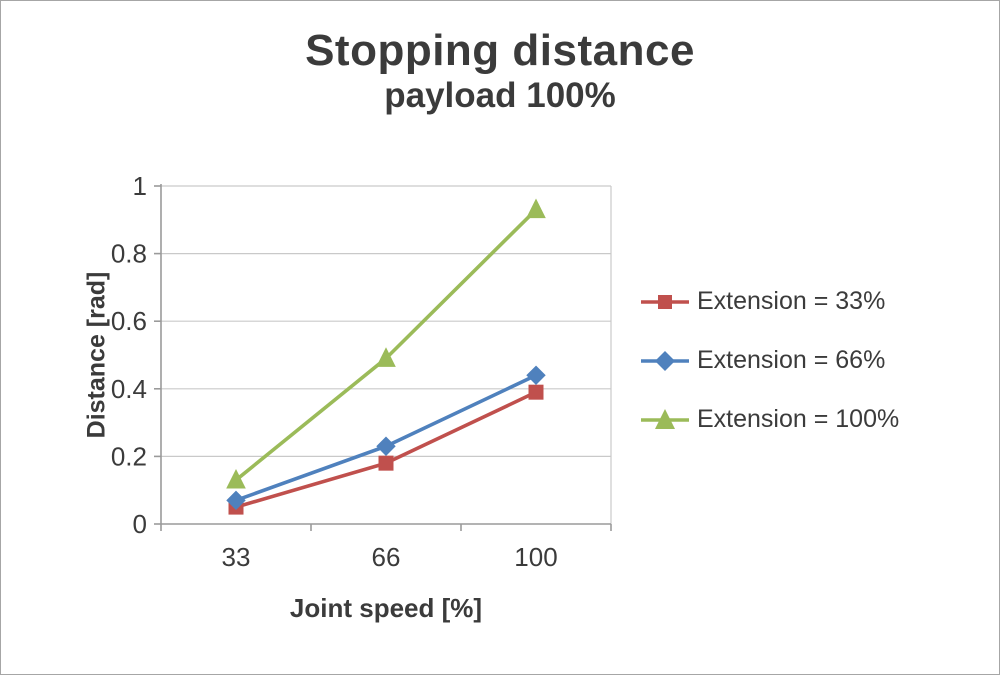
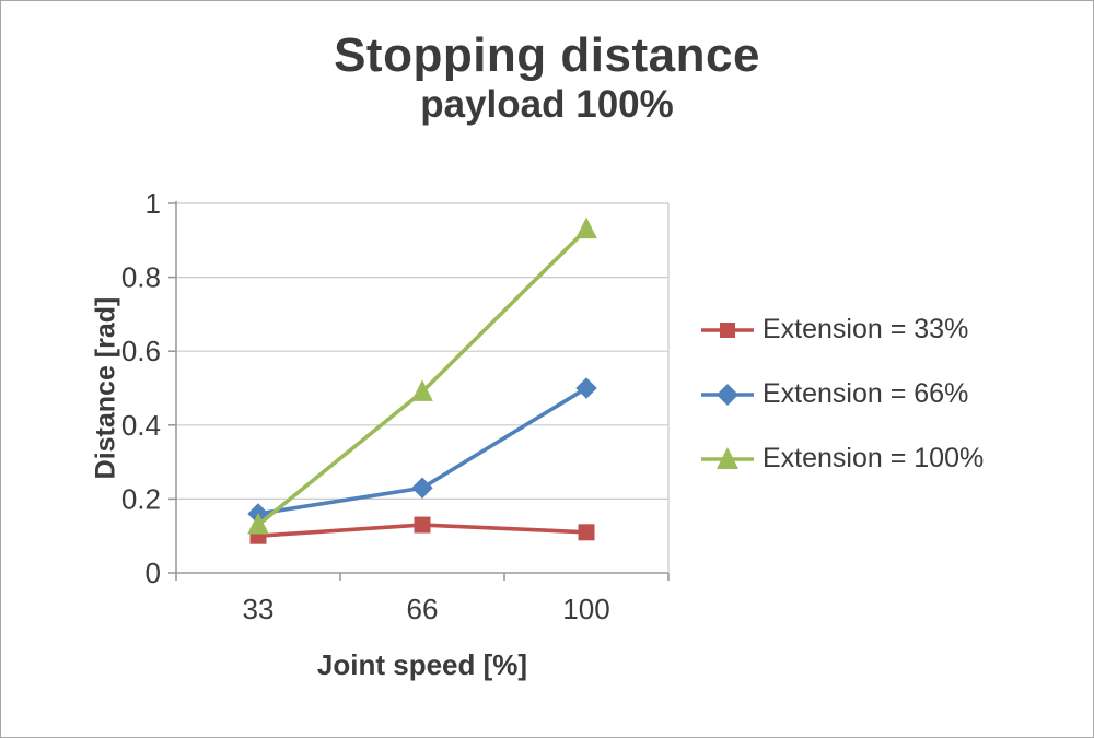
Extension = 33%/33: 0.05 -> 0.10
Extension = 66%/33: 0.07 -> 0.16
Extension = 33%/66: 0.18 -> 0.13
Extension = 33%/100: 0.39 -> 0.11
Extension = 66%/100: 0.44 -> 0.50
